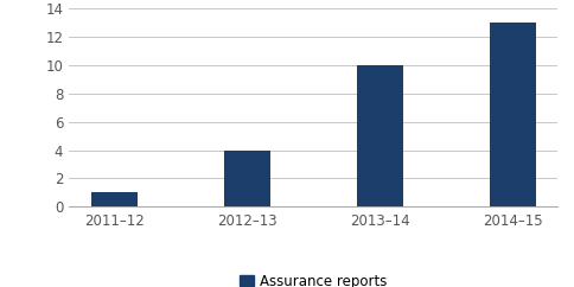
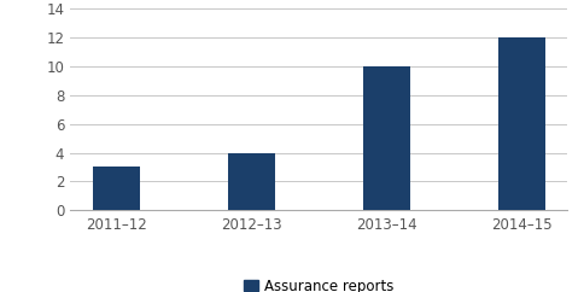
2011–12: 1 -> 3
2014–15: 13 -> 12
